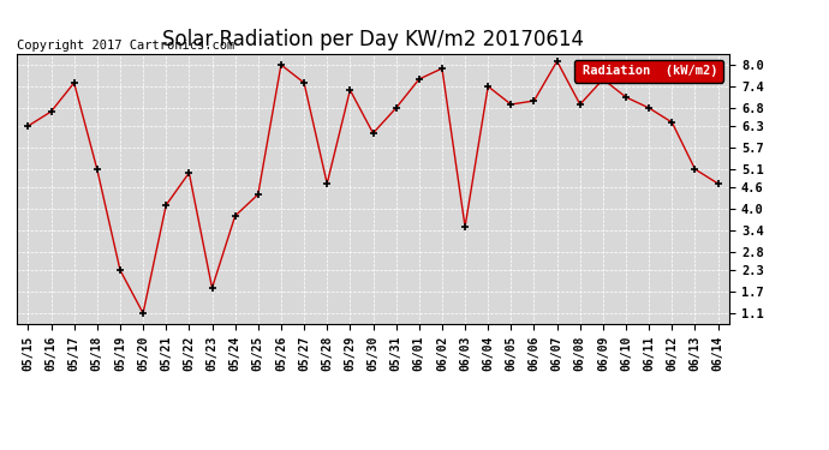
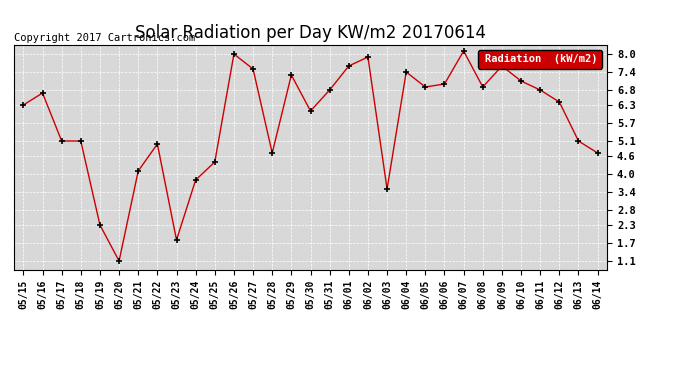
05/17: 7.5 -> 5.1
